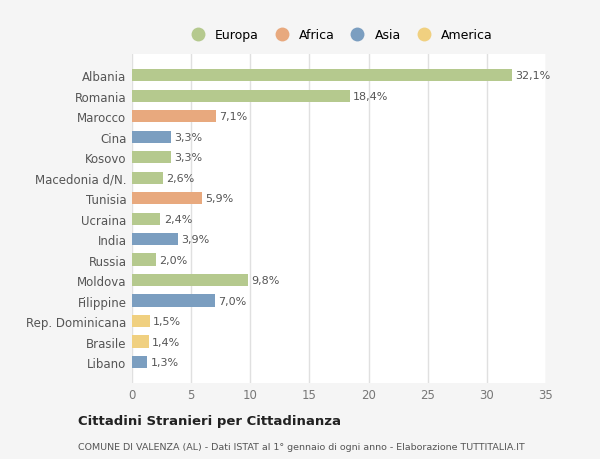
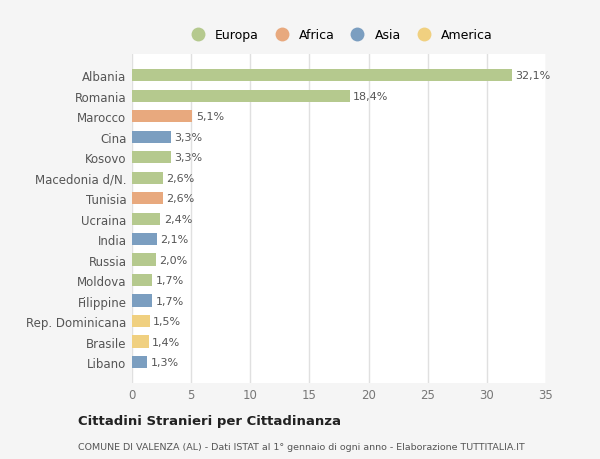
Marocco: 7,1% -> 5,1%
Tunisia: 5,9% -> 2,6%
India: 3,9% -> 2,1%
Moldova: 9,8% -> 1,7%
Filippine: 7,0% -> 1,7%
